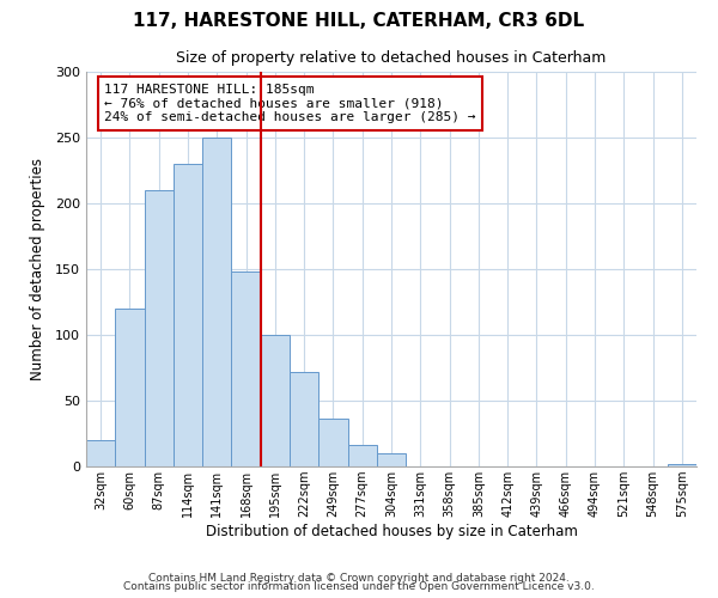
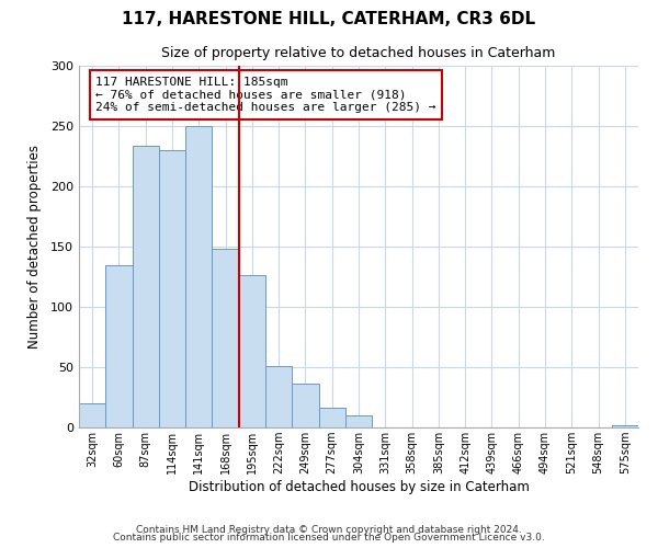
60sqm: 120 -> 135
87sqm: 210 -> 234
195sqm: 100 -> 126
222sqm: 72 -> 51
